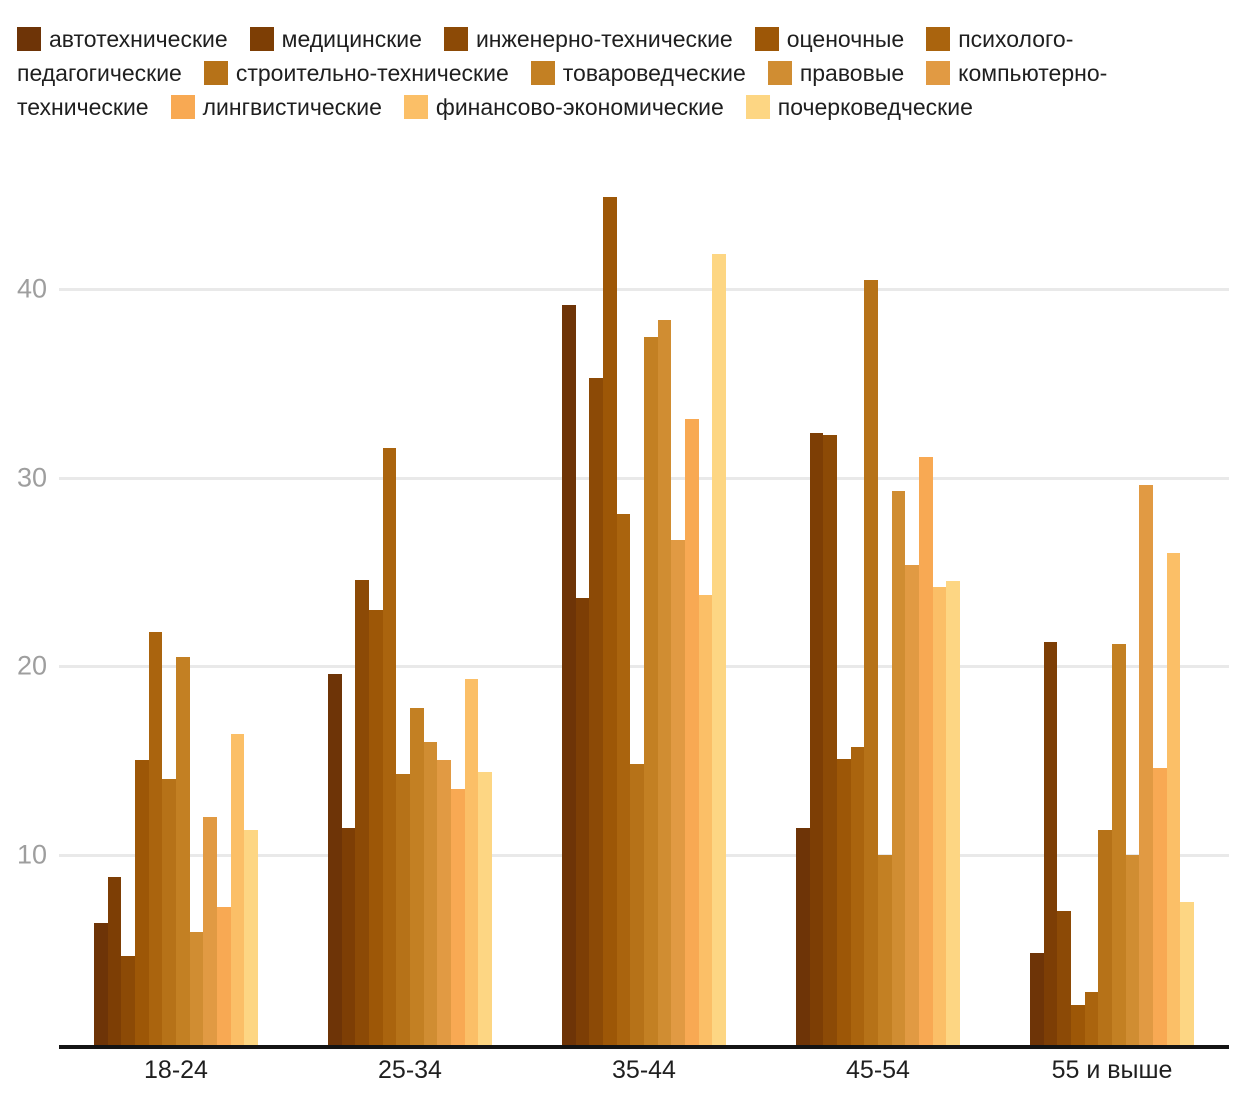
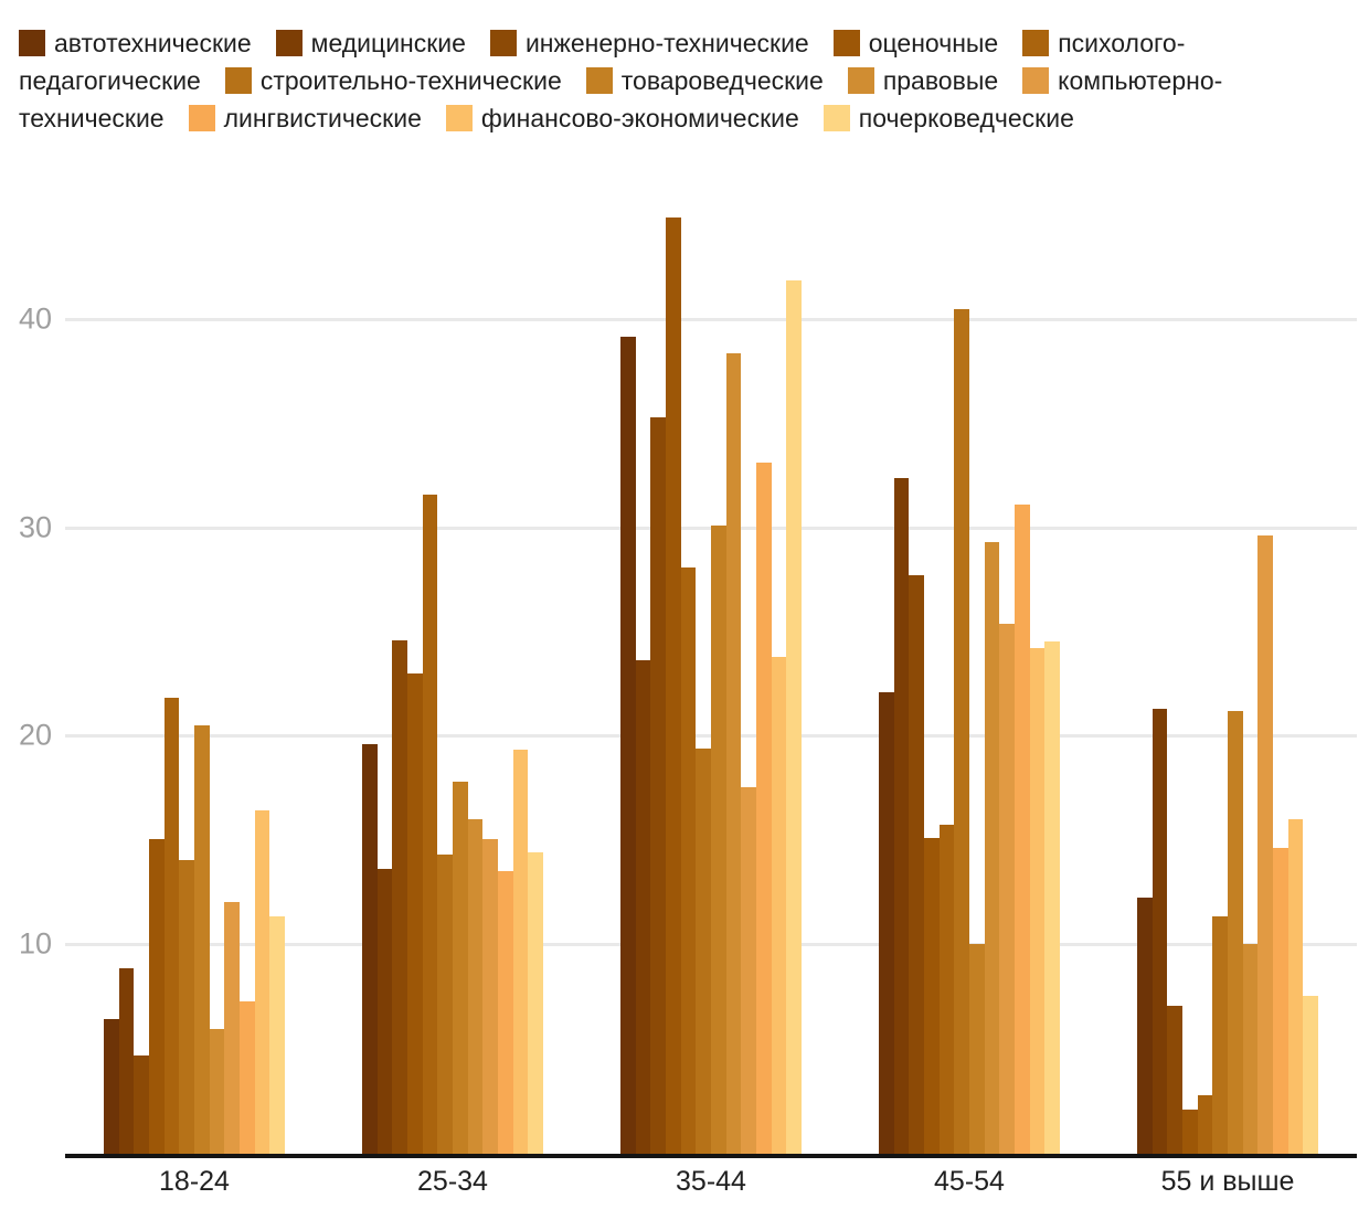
медицинские/25-34: 11.5 -> 13.7
строительно-технические/35-44: 14.9 -> 19.5
товароведческие/35-44: 37.6 -> 30.2
компьютерно-технические/35-44: 26.8 -> 17.6
автотехнические/45-54: 11.5 -> 22.2
инженерно-технические/45-54: 32.4 -> 27.8
автотехнические/55 и выше: 4.9 -> 12.3
финансово-экономические/55 и выше: 26.1 -> 16.1
